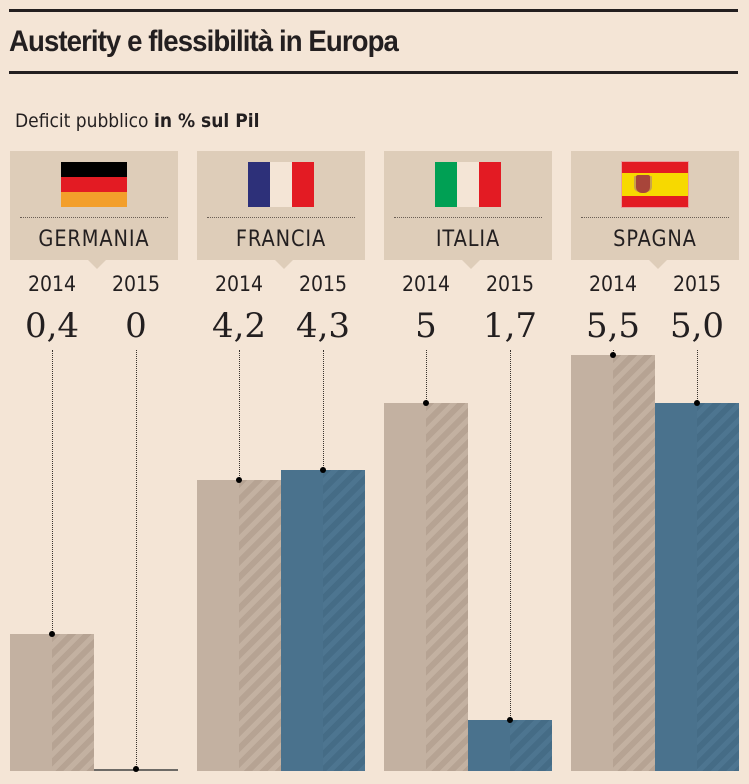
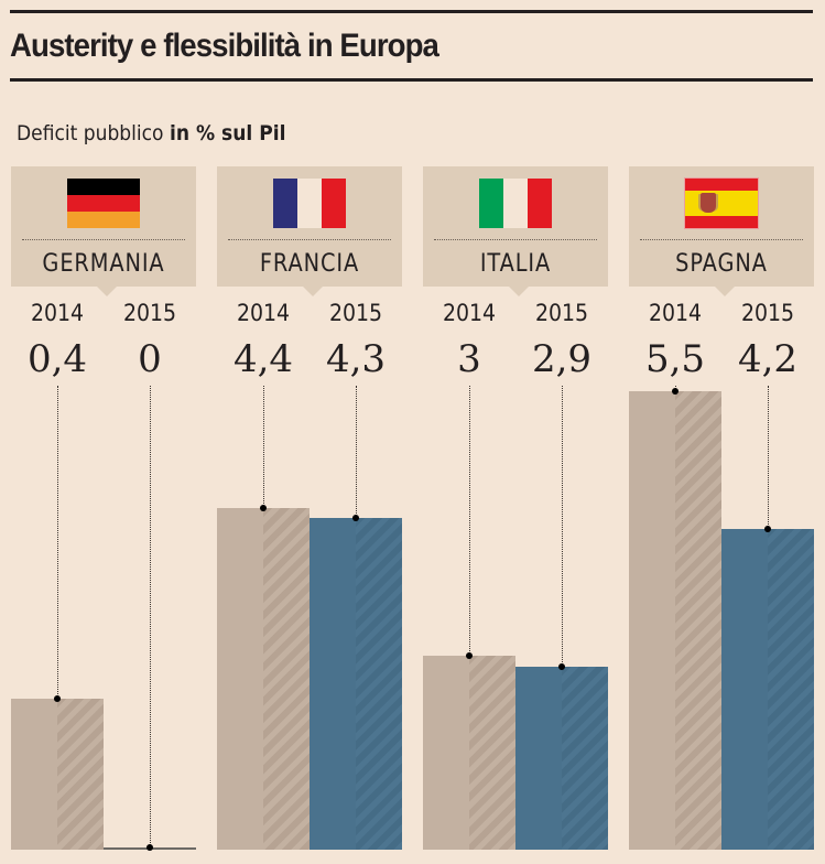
2014/FRANCIA: 4,2 -> 4,4
2014/ITALIA: 5 -> 3
2015/ITALIA: 1,7 -> 2,9
2015/SPAGNA: 5,0 -> 4,2
